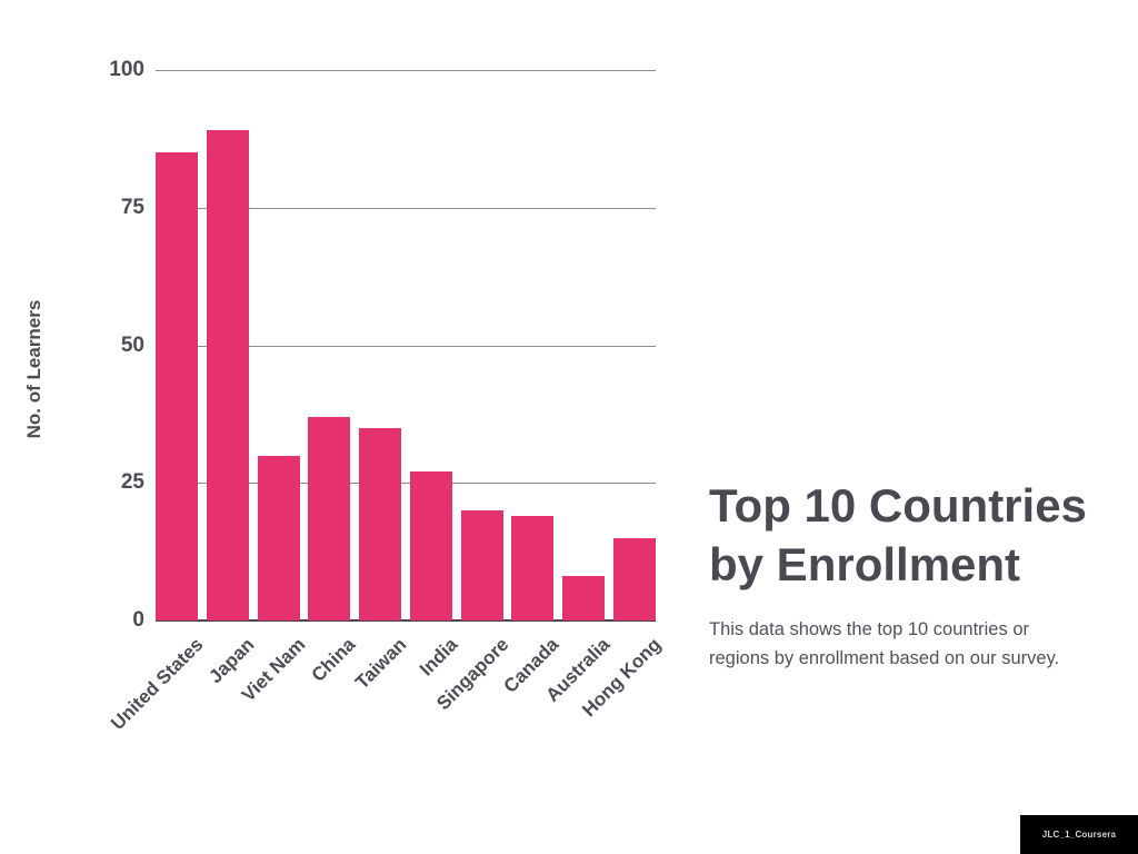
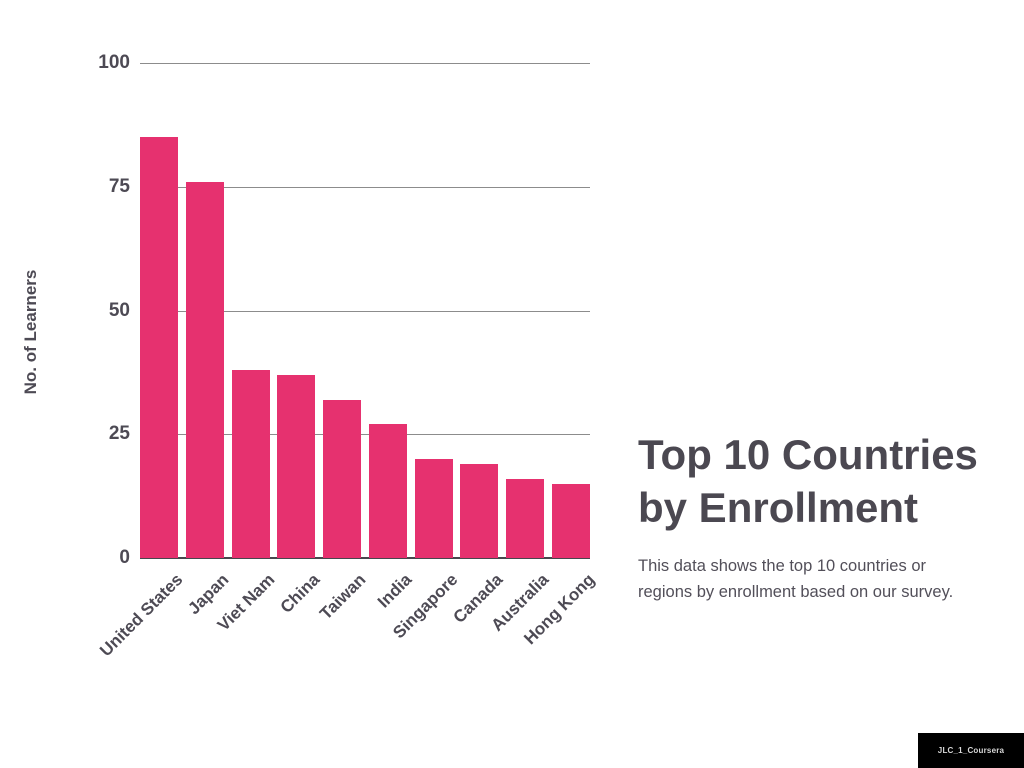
Japan: 89 -> 76
Viet Nam: 30 -> 38
Taiwan: 35 -> 32
Australia: 8 -> 16
